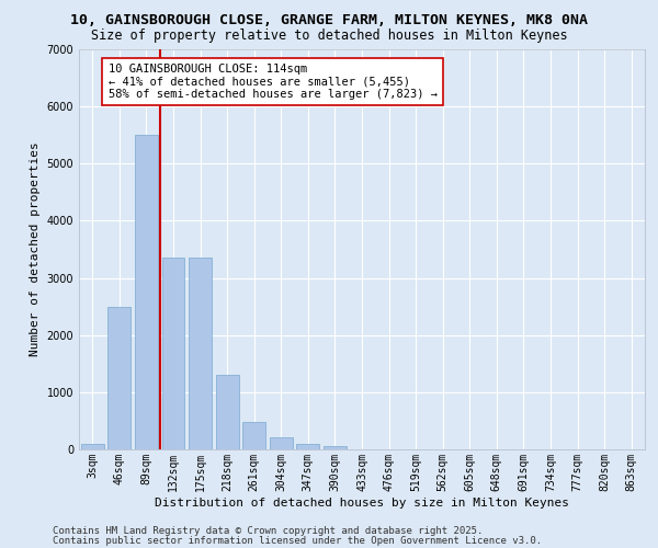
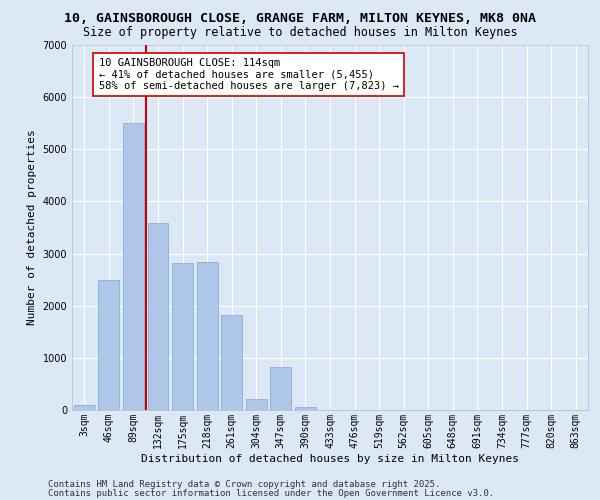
132sqm: 3350 -> 3580
175sqm: 3350 -> 2820
218sqm: 1300 -> 2840
261sqm: 480 -> 1820
347sqm: 90 -> 820
